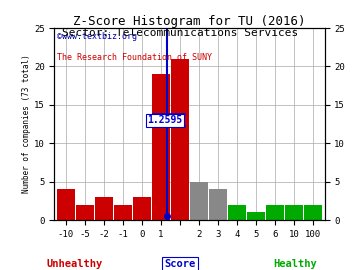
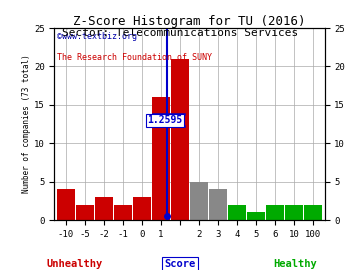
1: 19 -> 16
